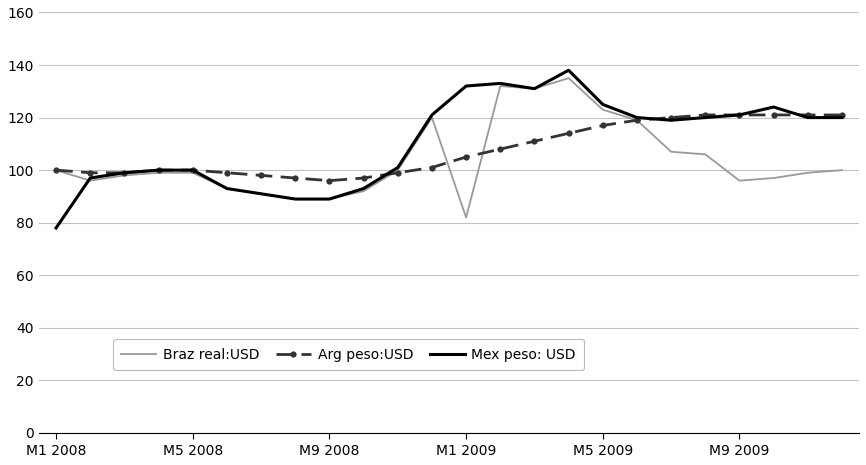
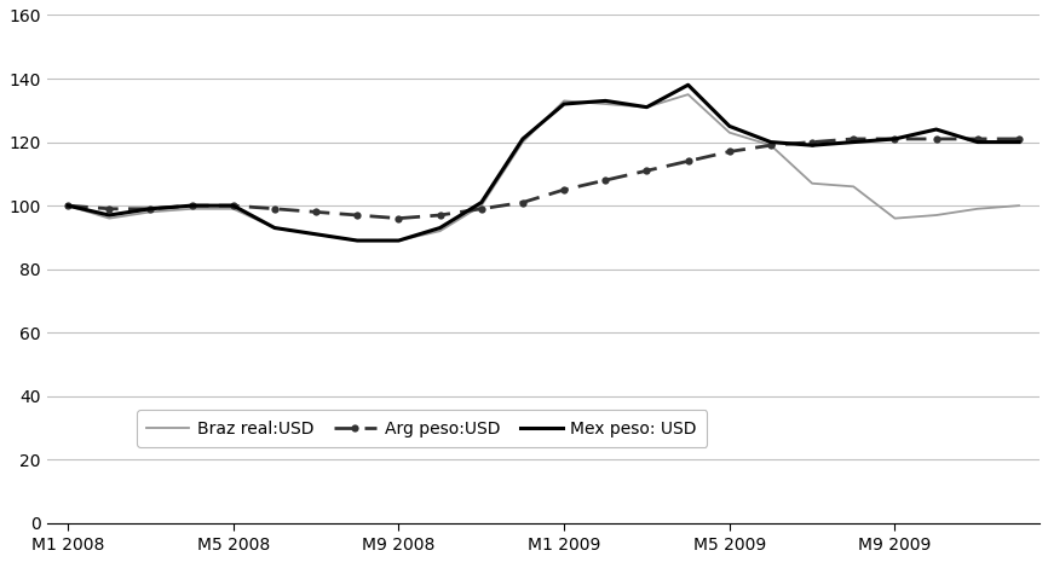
Mex peso: USD/M1 2008: 78 -> 100
Braz real:USD/M1 2009: 82 -> 133
